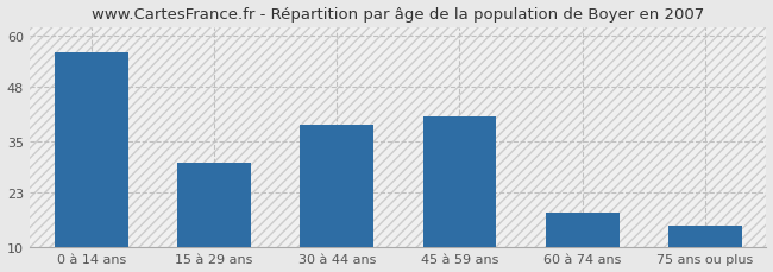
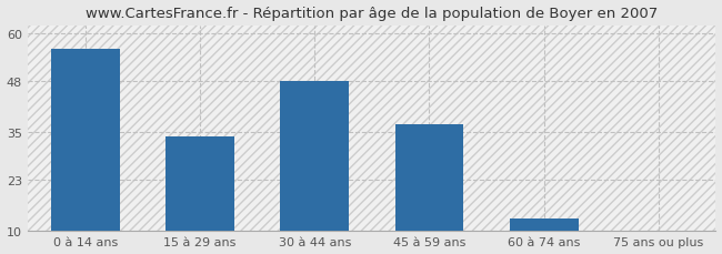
15 à 29 ans: 30 -> 34
30 à 44 ans: 39 -> 48
45 à 59 ans: 41 -> 37
60 à 74 ans: 18 -> 13
75 ans ou plus: 15 -> 10
